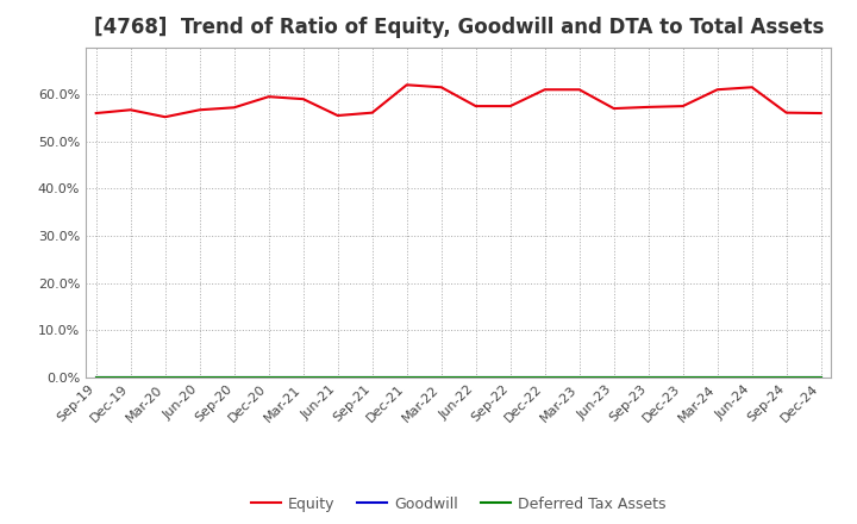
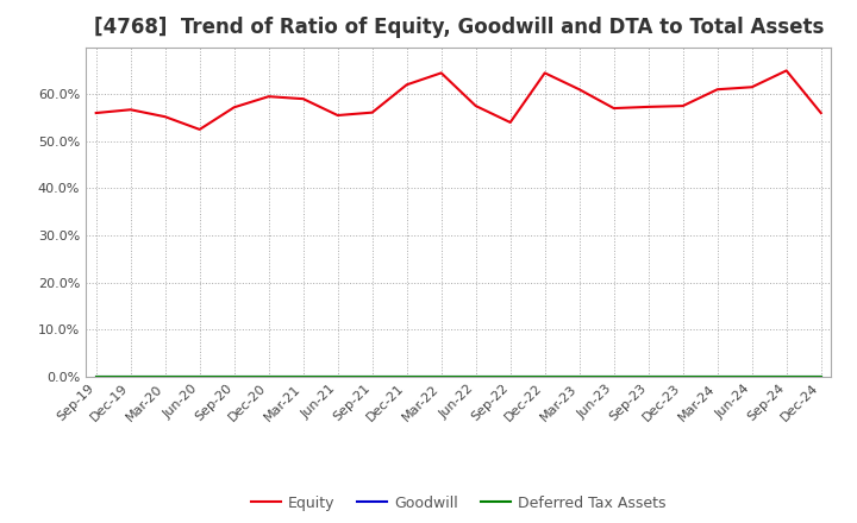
Equity/Jun-20: 56.7% -> 52.5%
Equity/Mar-22: 61.5% -> 64.5%
Equity/Sep-22: 57.5% -> 54.0%
Equity/Dec-22: 61.0% -> 64.5%
Equity/Sep-24: 56.1% -> 65.0%
